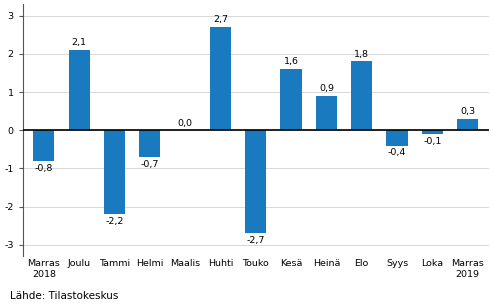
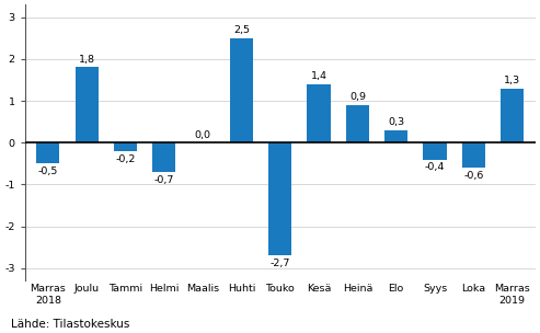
Marras 2018: -0,8 -> -0,5
Joulu: 2,1 -> 1,8
Tammi: -2,2 -> -0,2
Huhti: 2,7 -> 2,5
Kesä: 1,6 -> 1,4
Elo: 1,8 -> 0,3
Loka: -0,1 -> -0,6
Marras 2019: 0,3 -> 1,3
